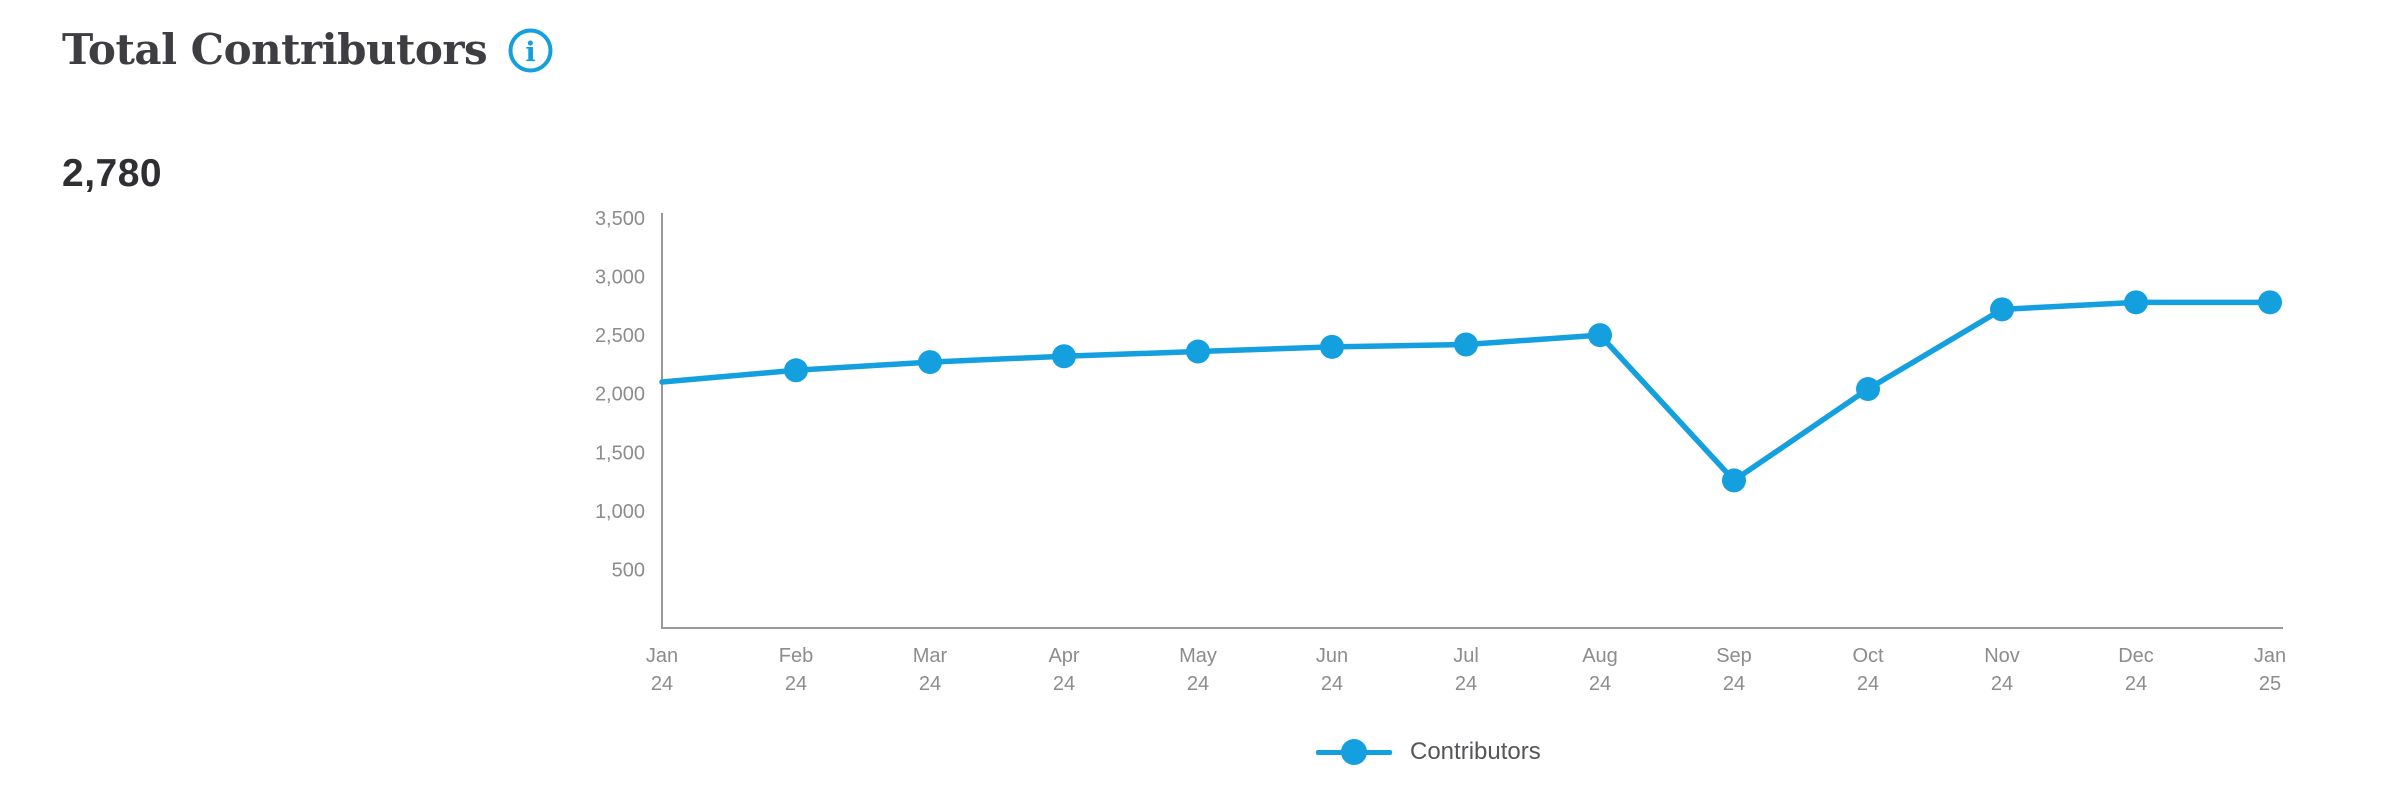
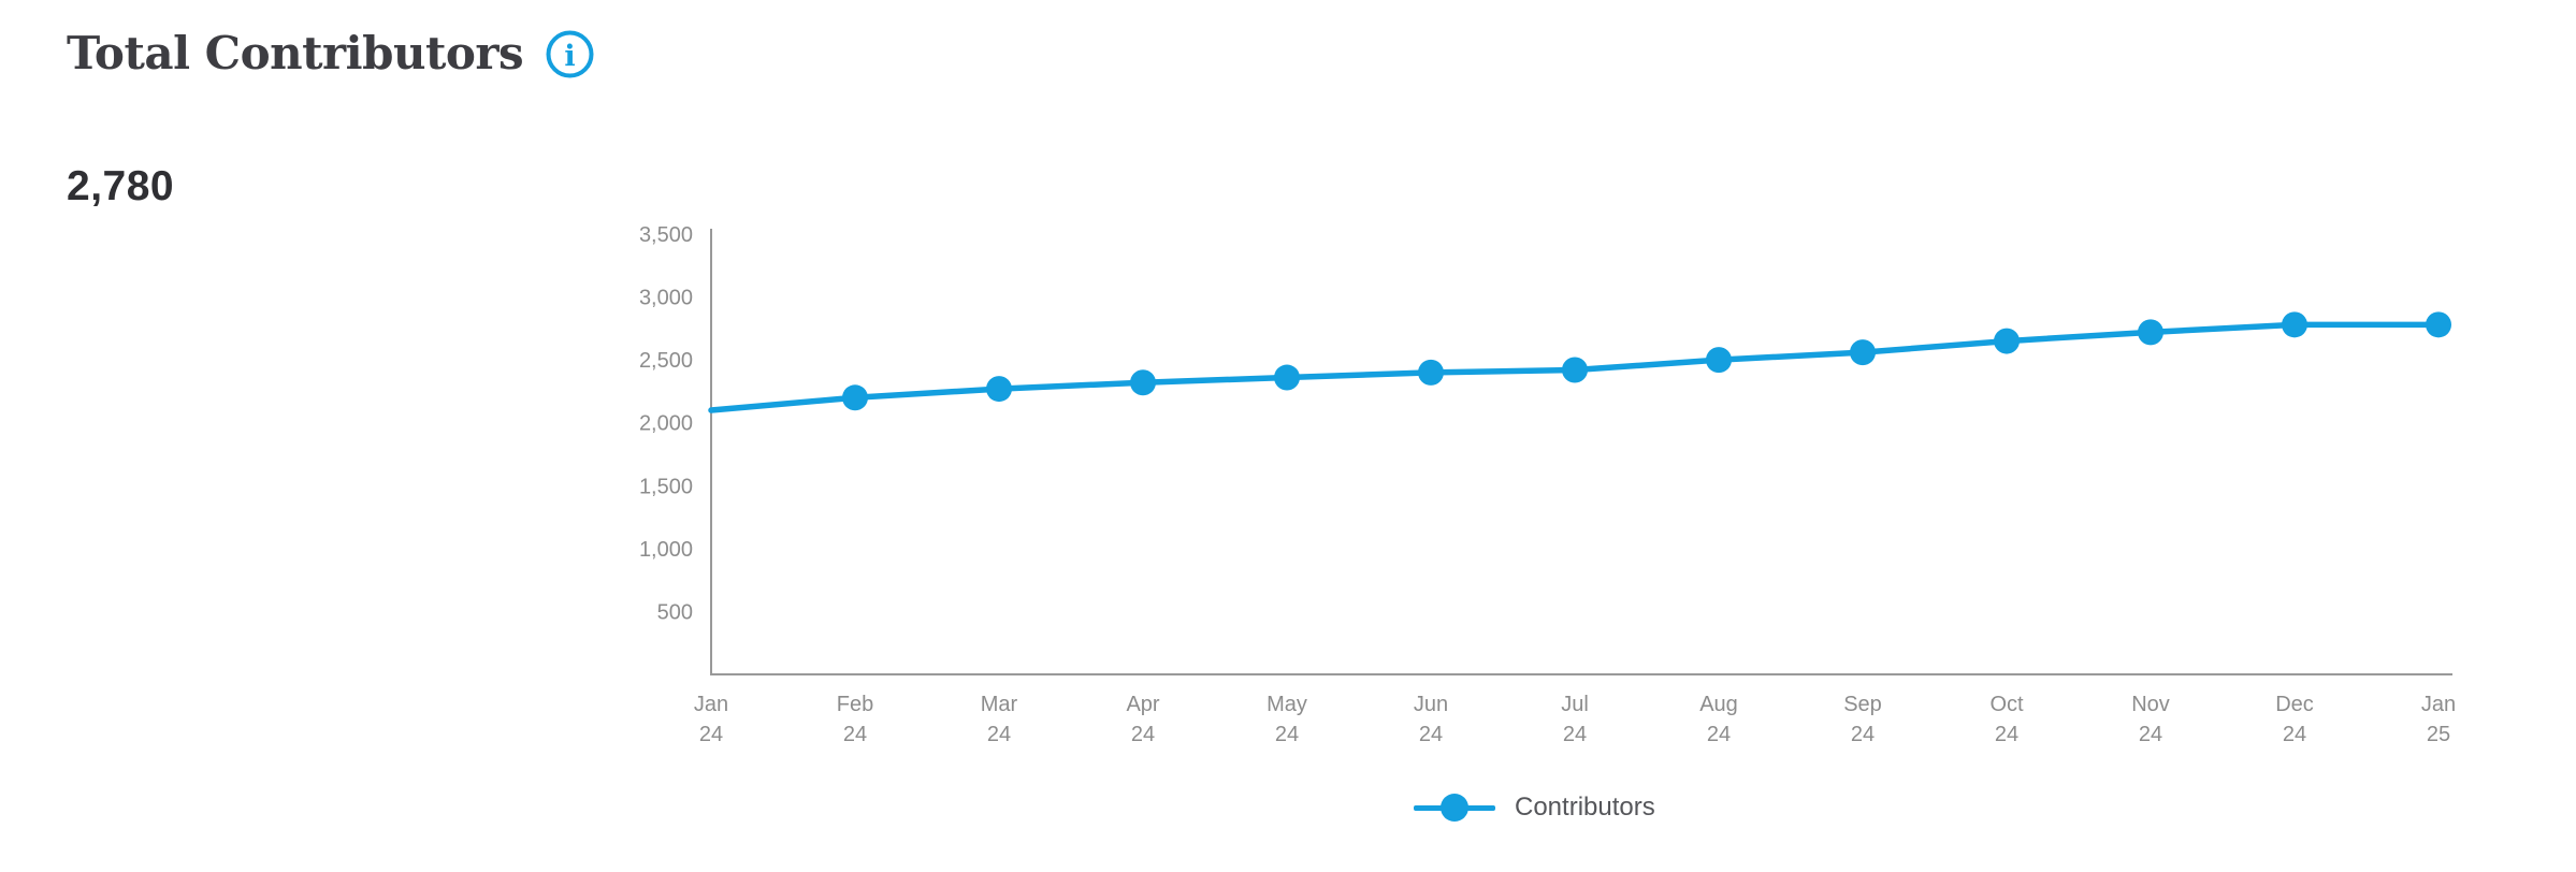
Sep 24: 1260 -> 2560
Oct 24: 2040 -> 2650
